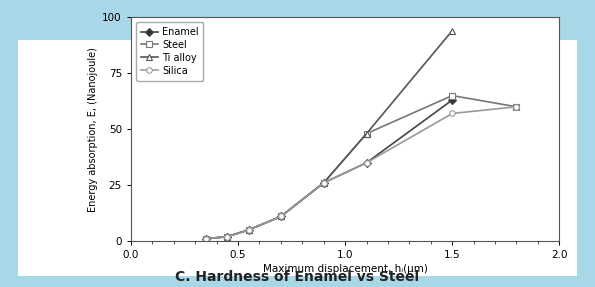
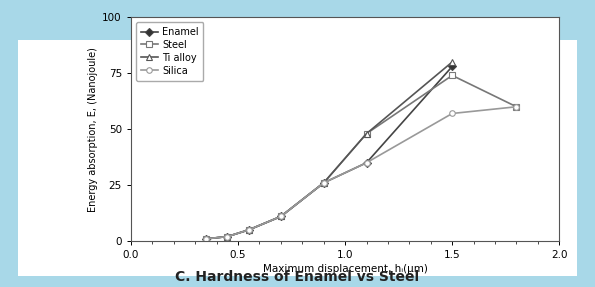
Enamel/1.5: 63 -> 78
Steel/1.5: 65 -> 74
Ti alloy/1.5: 94 -> 80
